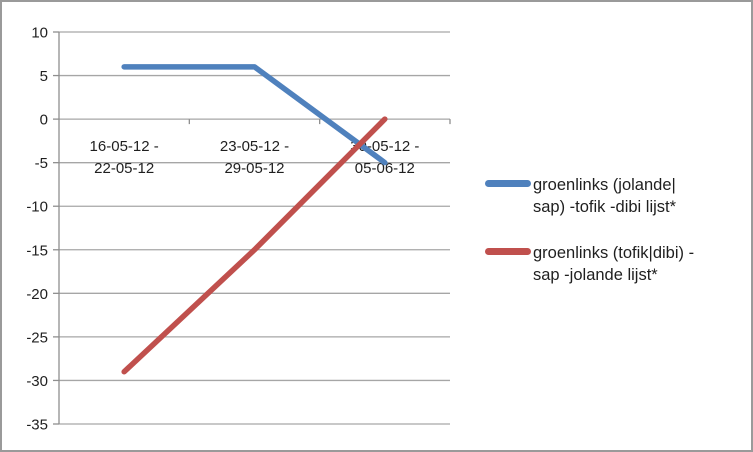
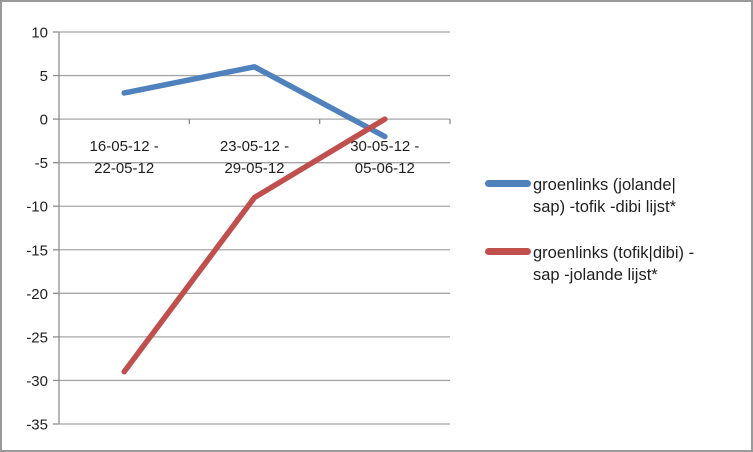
groenlinks (jolande|sap) -tofik -dibi lijst*/16-05-12 - 22-05-12: 6 -> 3
groenlinks (tofik|dibi) -sap -jolande lijst*/23-05-12 - 29-05-12: -15 -> -9
groenlinks (jolande|sap) -tofik -dibi lijst*/30-05-12 - 05-06-12: -5 -> -2
